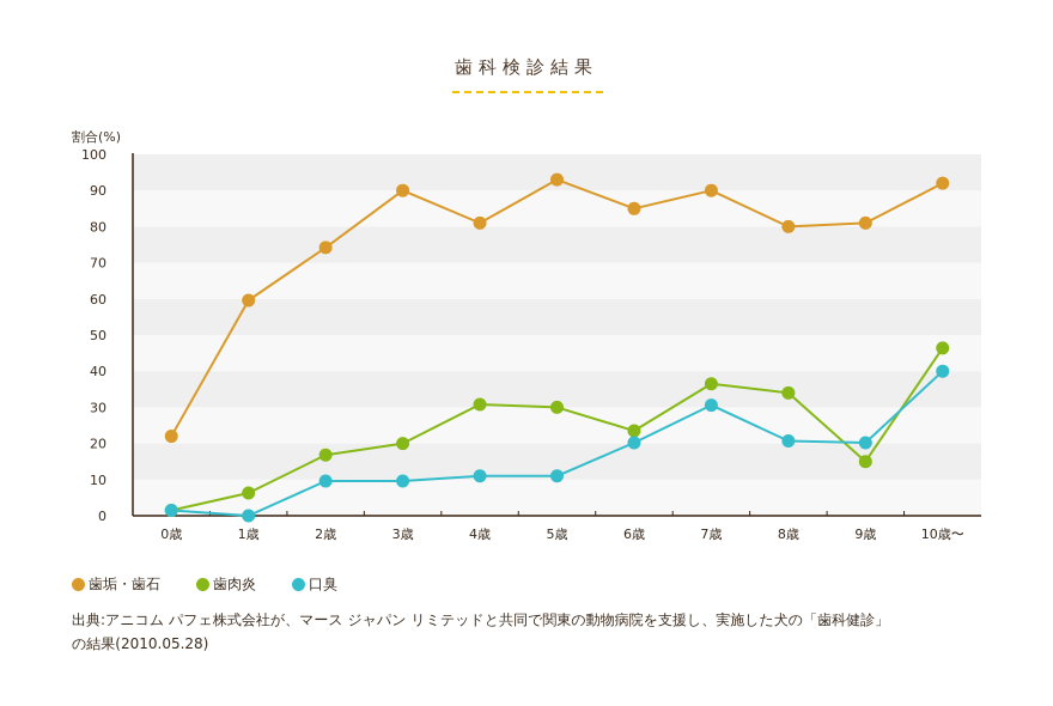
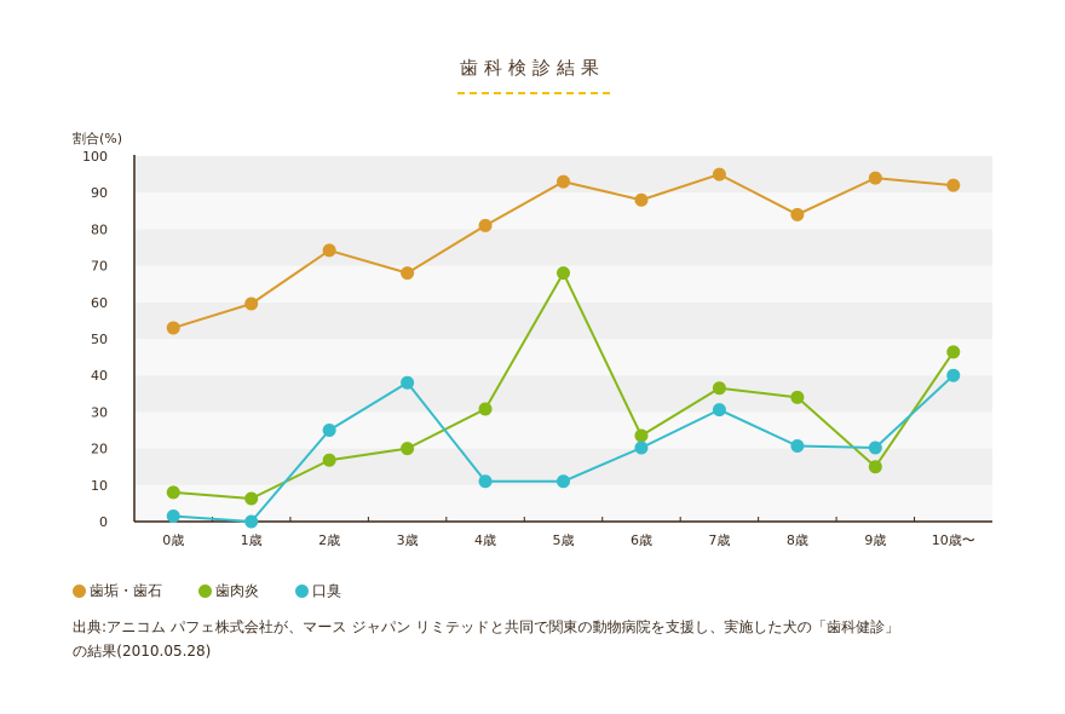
歯垢・歯石/0歳: 22 -> 53
歯肉炎/0歳: 2 -> 8
口臭/2歳: 10 -> 25
歯垢・歯石/3歳: 90 -> 68
口臭/3歳: 10 -> 38
歯肉炎/5歳: 30 -> 68
歯垢・歯石/6歳: 85 -> 88
歯垢・歯石/7歳: 90 -> 95
歯垢・歯石/8歳: 80 -> 84
歯垢・歯石/9歳: 81 -> 94
